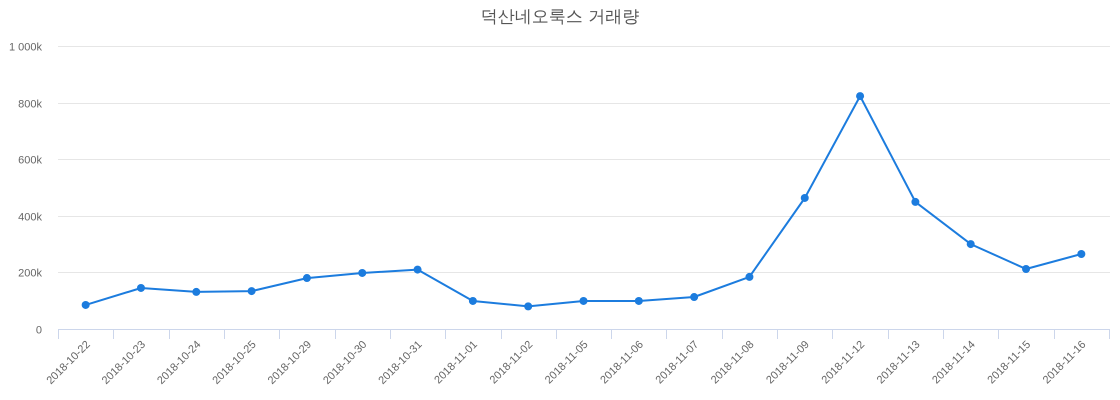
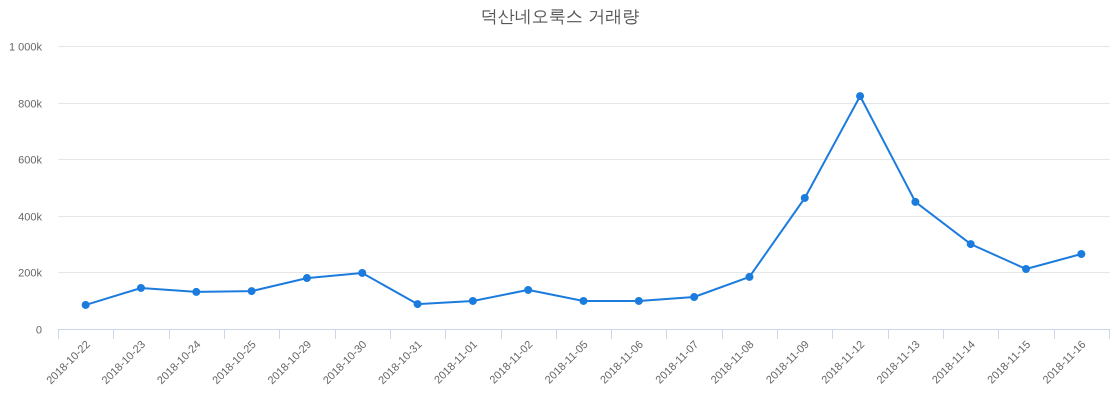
2018-10-31: 210k -> 90k
2018-11-02: 80k -> 140k
